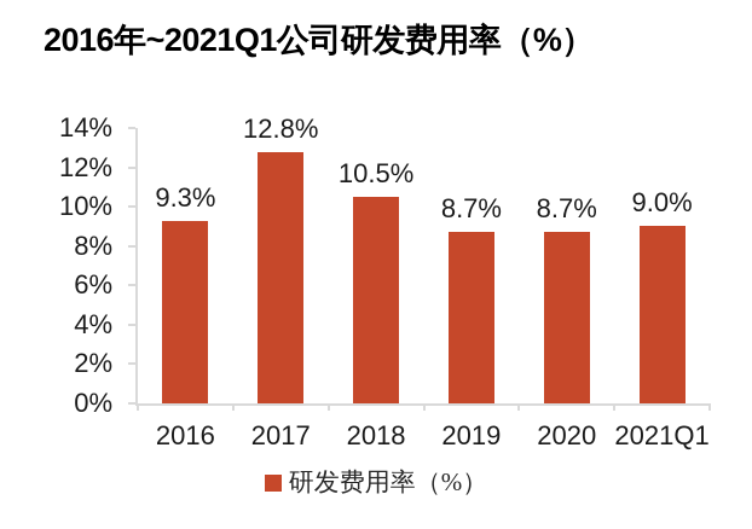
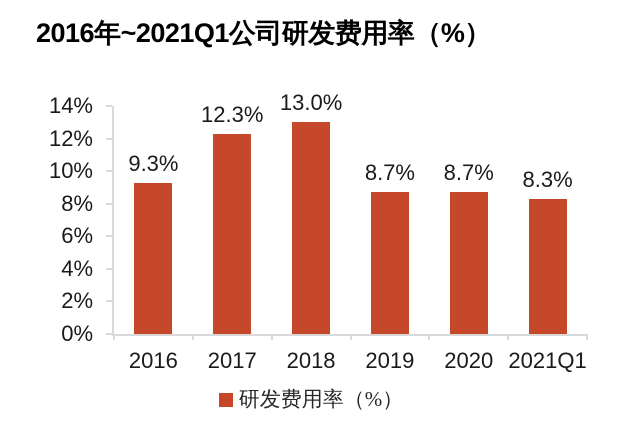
2017: 12.8% -> 12.3%
2018: 10.5% -> 13.0%
2021Q1: 9.0% -> 8.3%
